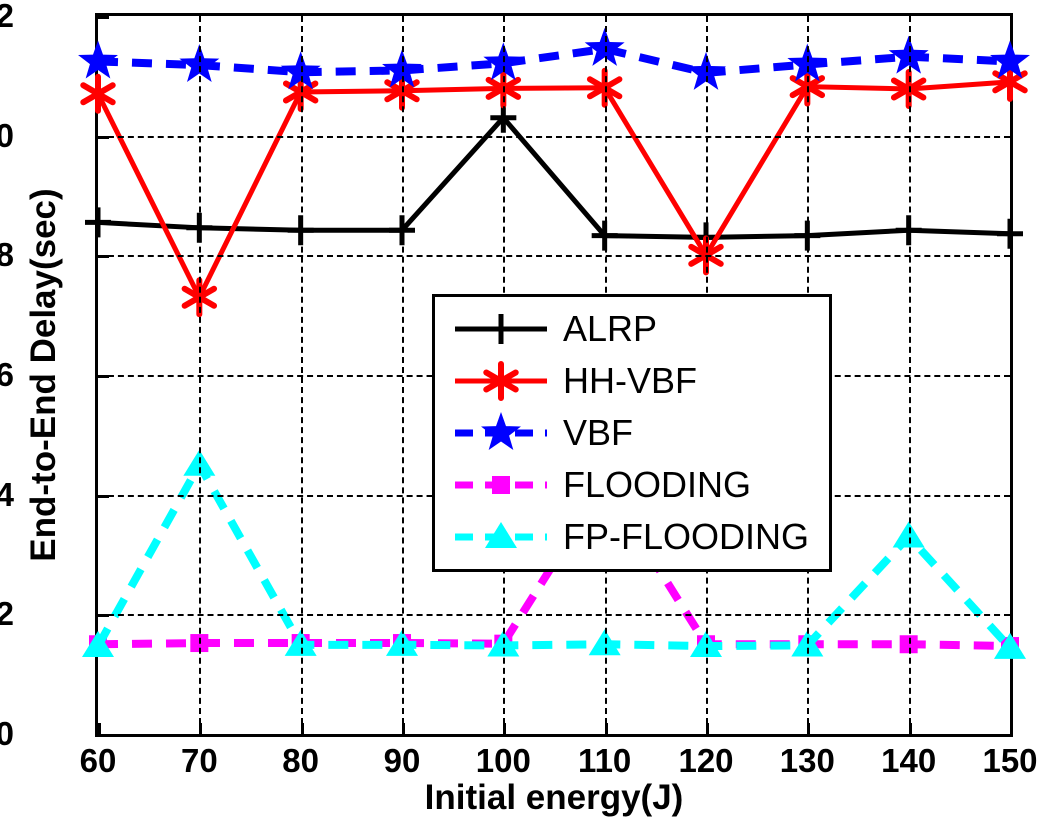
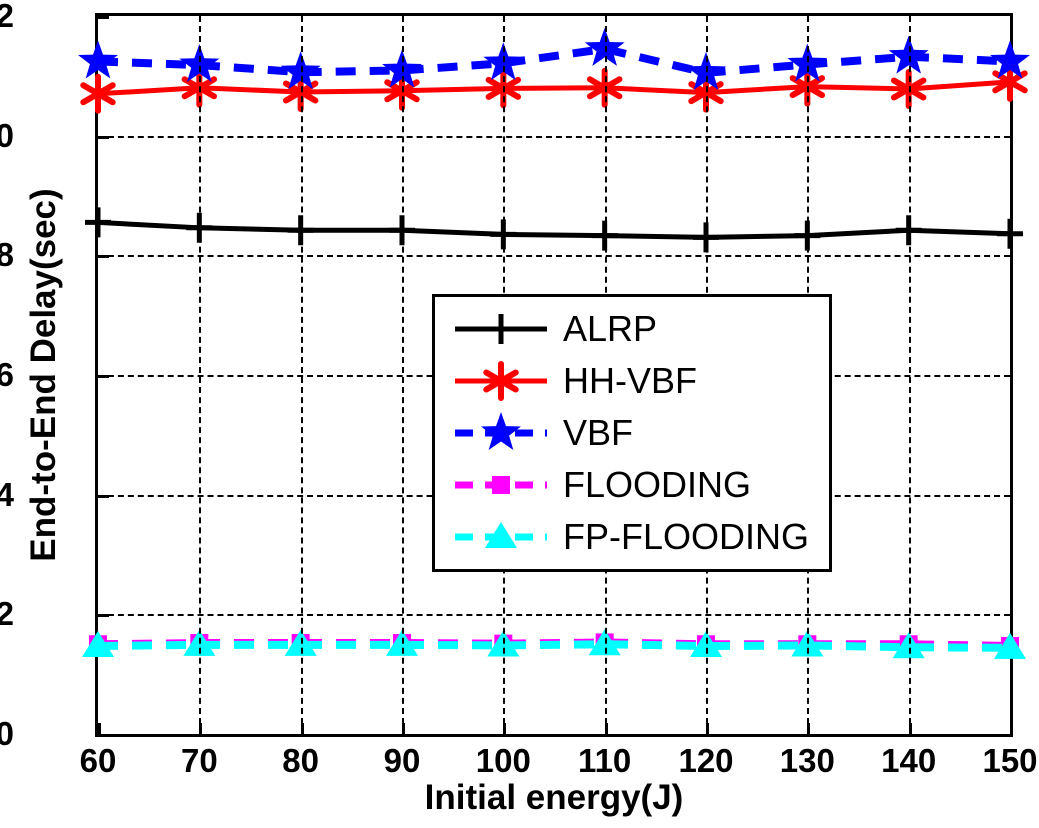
HH-VBF/70: 7.3 -> 10.8
FP-FLOODING/70: 4.5 -> 1.5
ALRP/100: 10.3 -> 8.3
FLOODING/110: 4.2 -> 1.5
HH-VBF/120: 8.0 -> 10.7
FP-FLOODING/140: 3.3 -> 1.4
